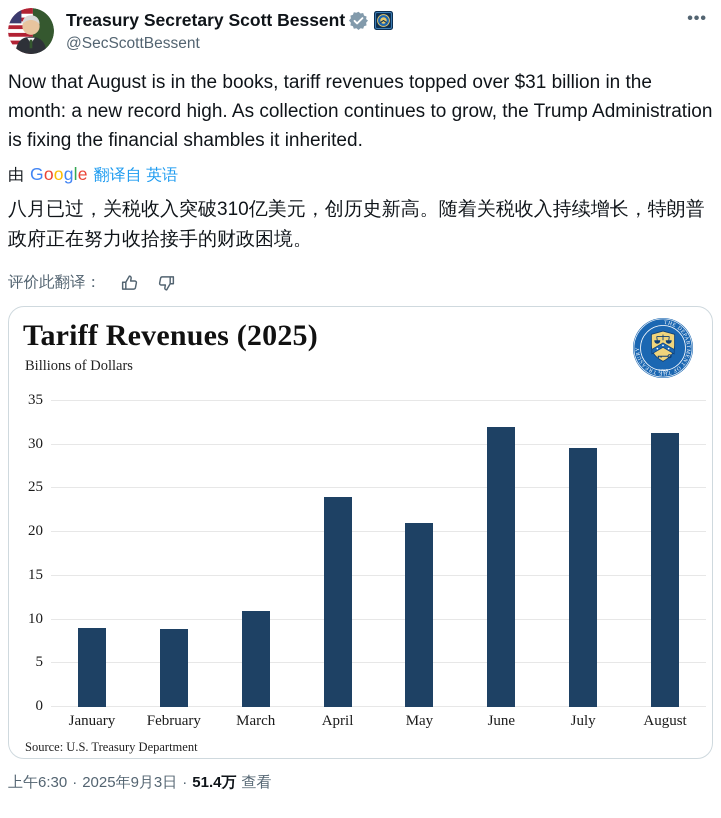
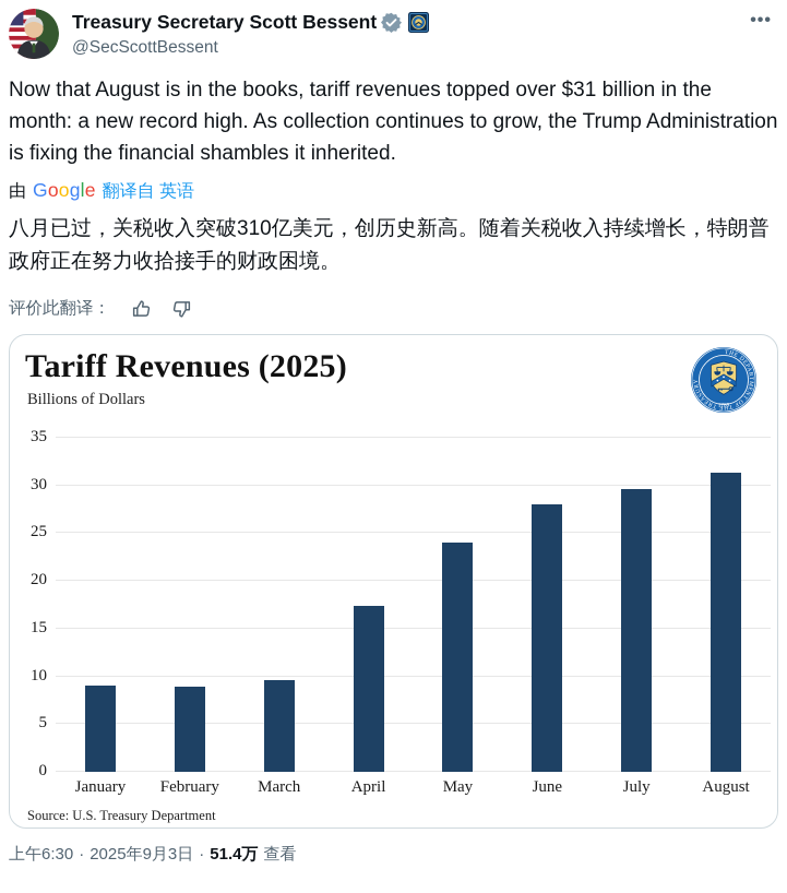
March: 11 -> 10
April: 24 -> 17
May: 21 -> 24
June: 32 -> 28
